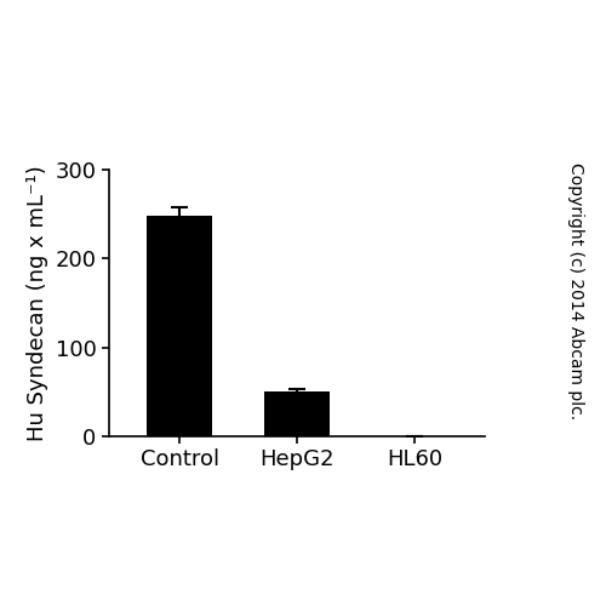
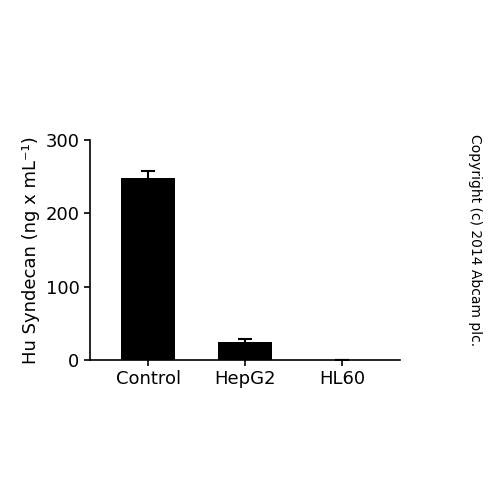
HepG2: 50 -> 25
